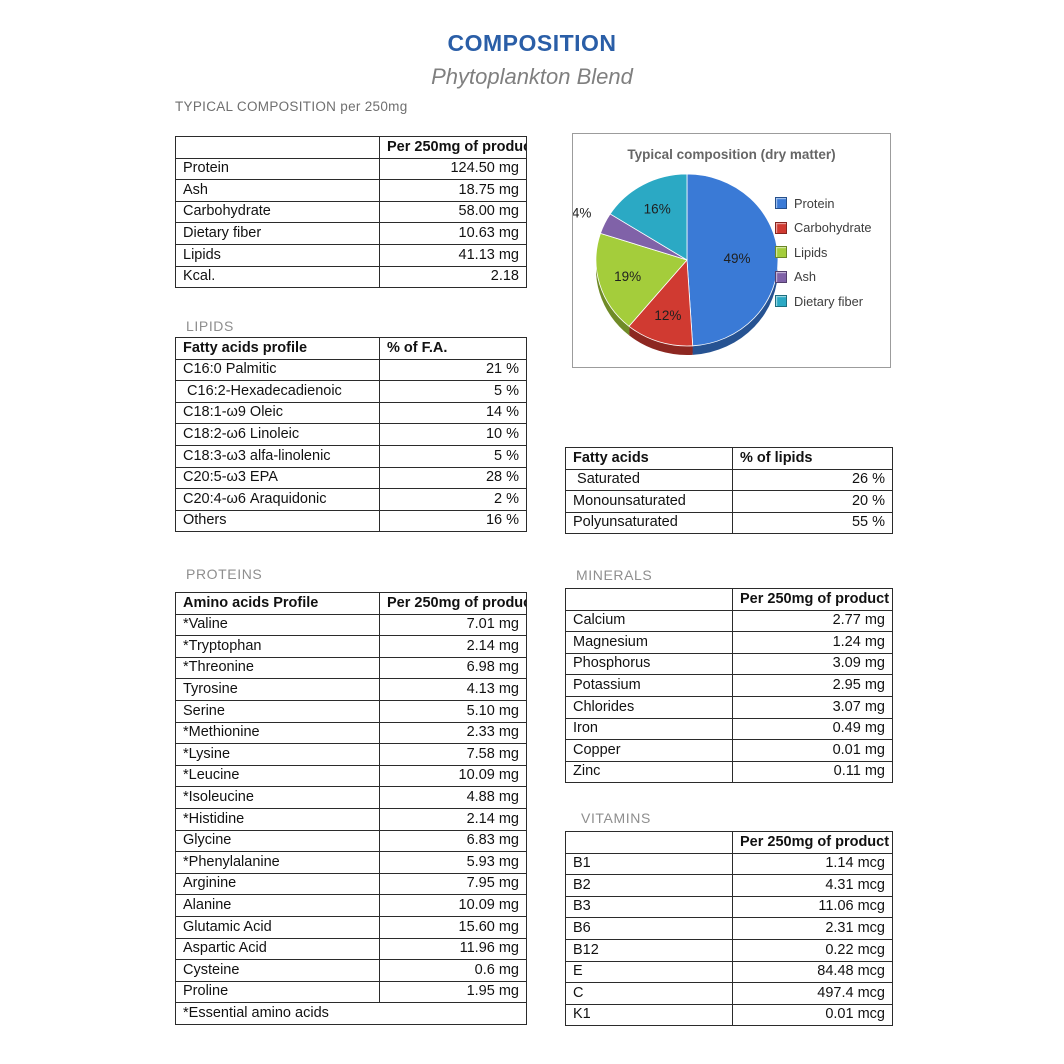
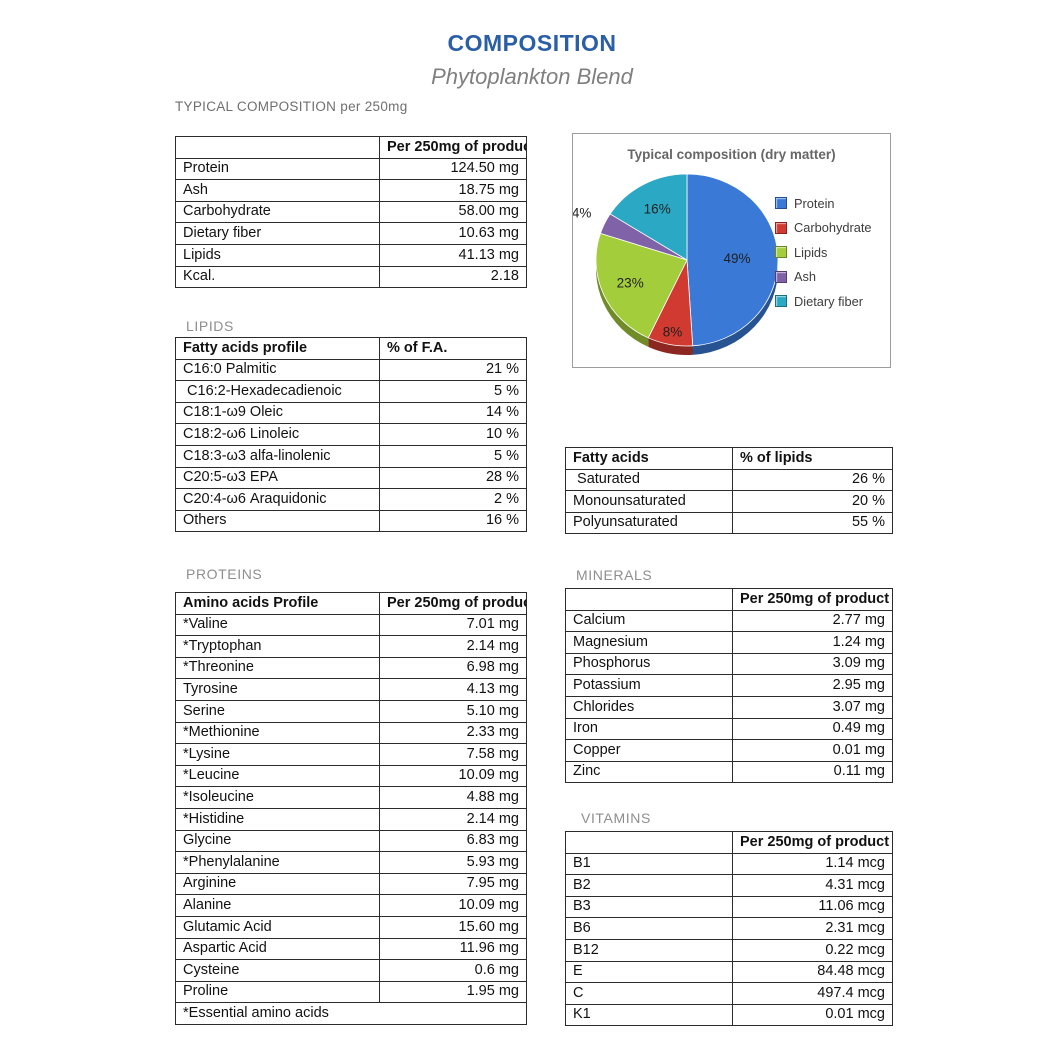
Carbohydrate: 12% -> 8%
Lipids: 19% -> 23%
